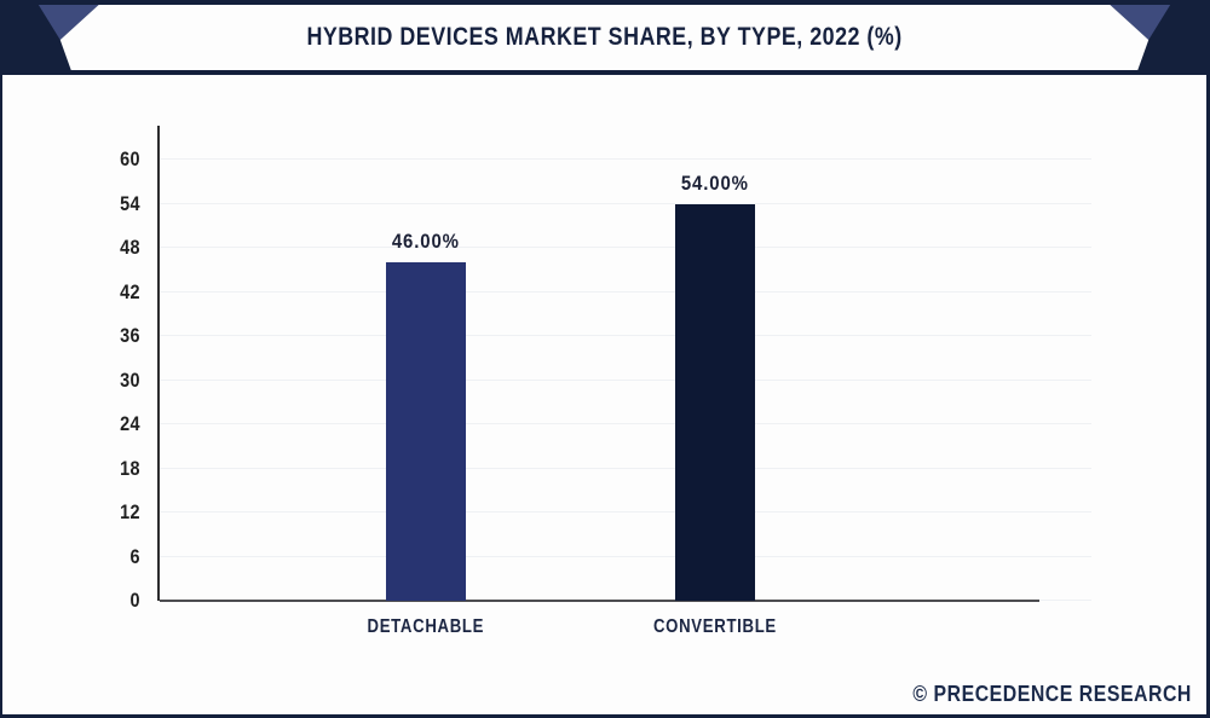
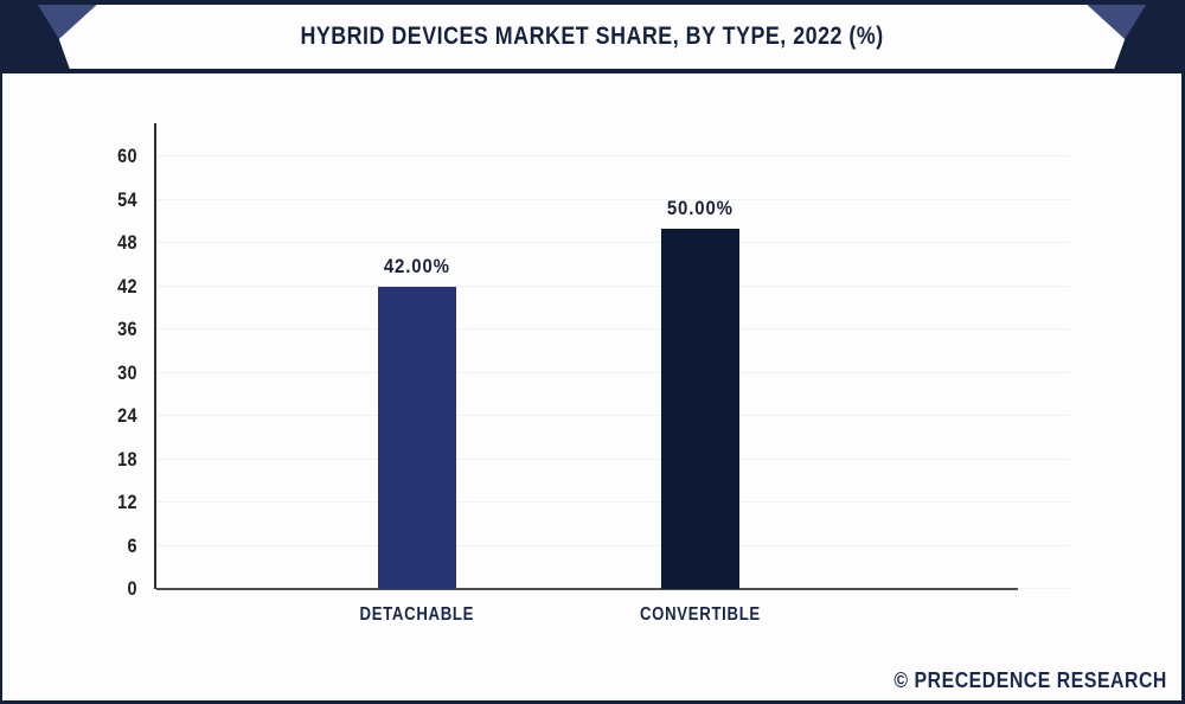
DETACHABLE: 46.00% -> 42.00%
CONVERTIBLE: 54.00% -> 50.00%
